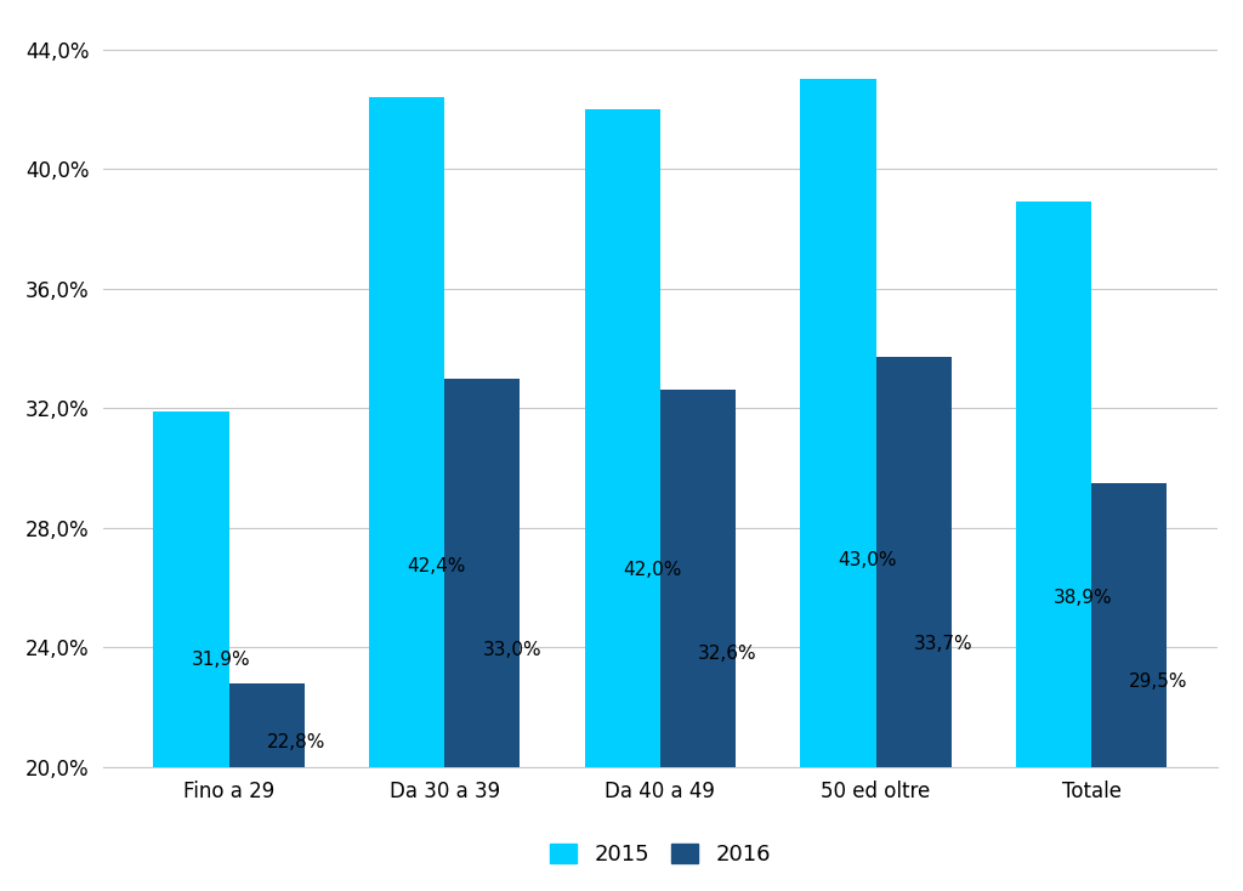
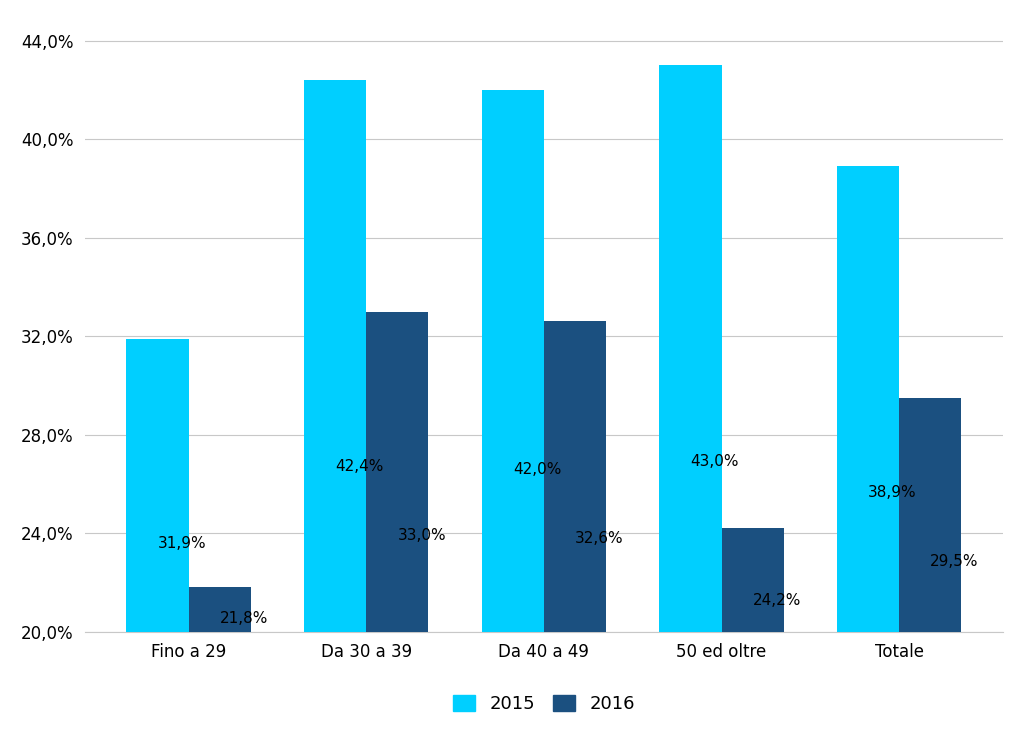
2016/Fino a 29: 22,8% -> 21,8%
2016/50 ed oltre: 33,7% -> 24,2%
